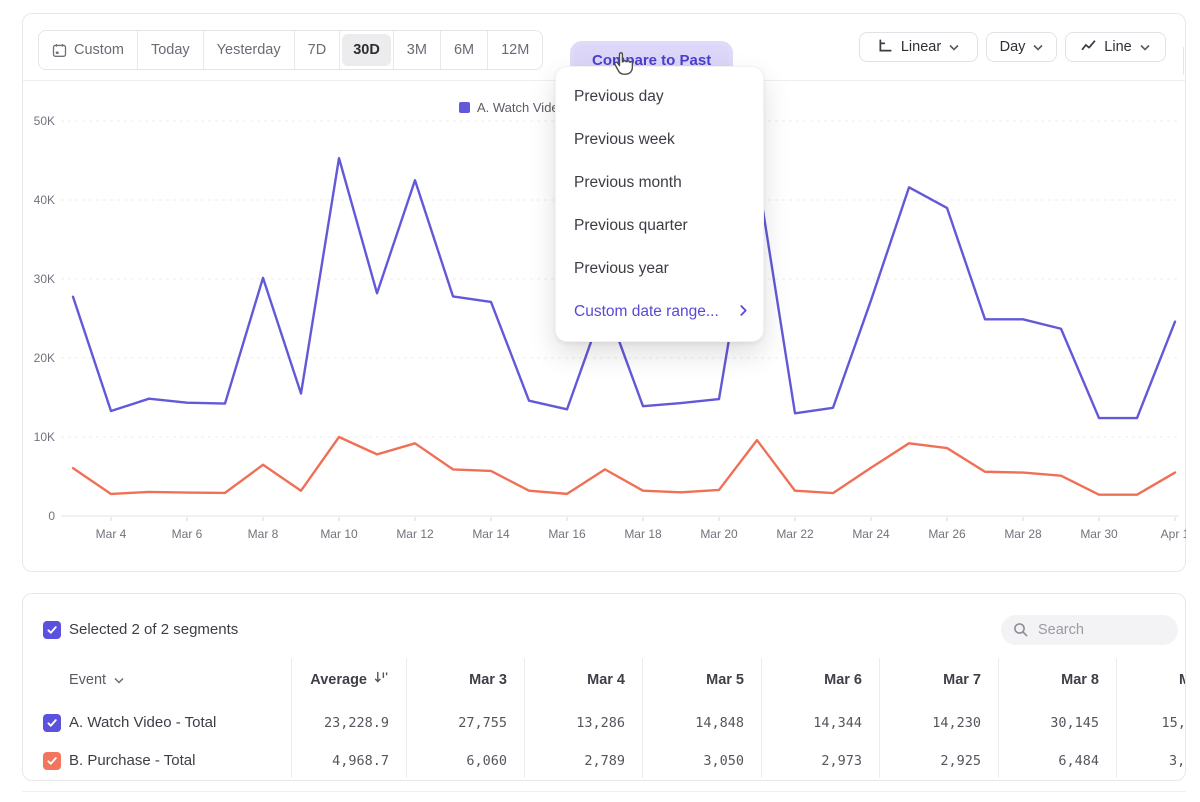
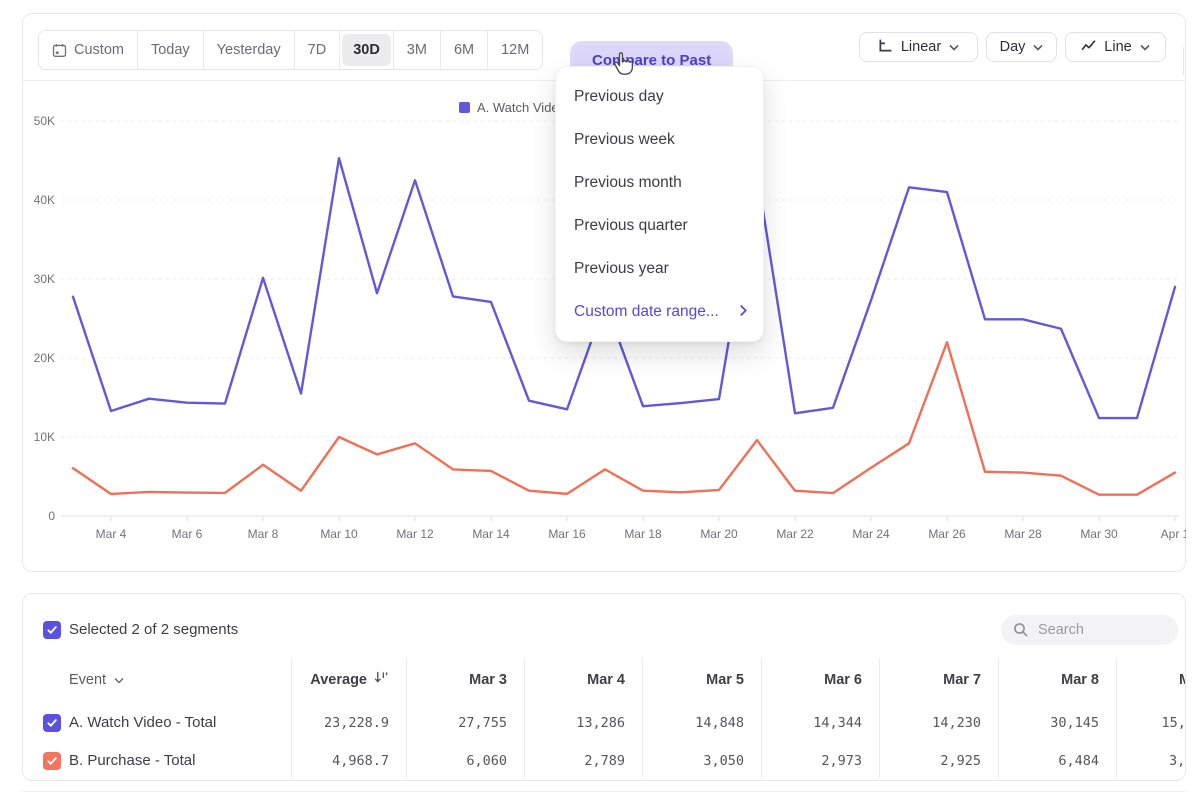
A. Watch Video - Total/Mar 26: 39K -> 41K
B. Purchase - Total/Mar 26: 9K -> 22K
A. Watch Video - Total/Apr 1: 25K -> 29K
